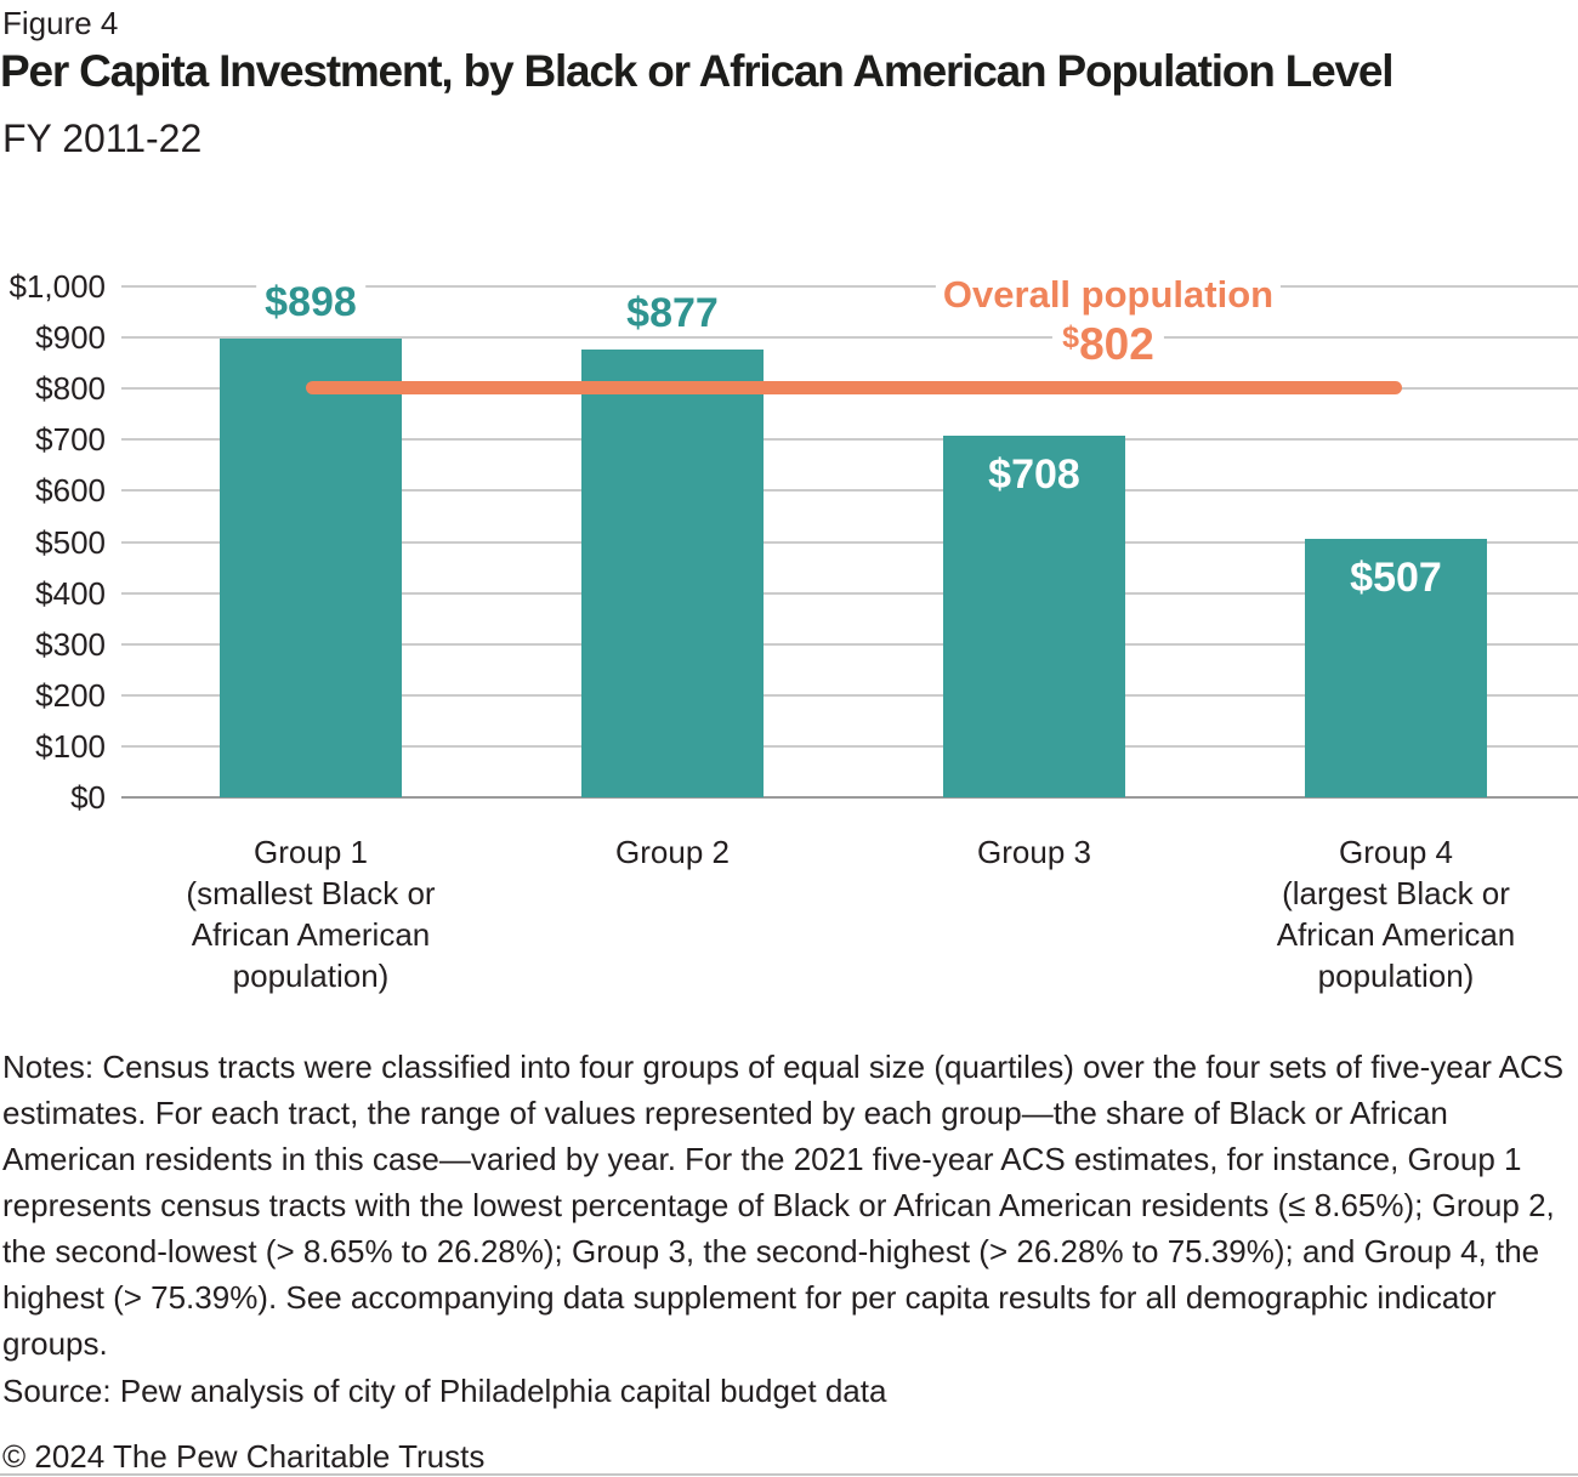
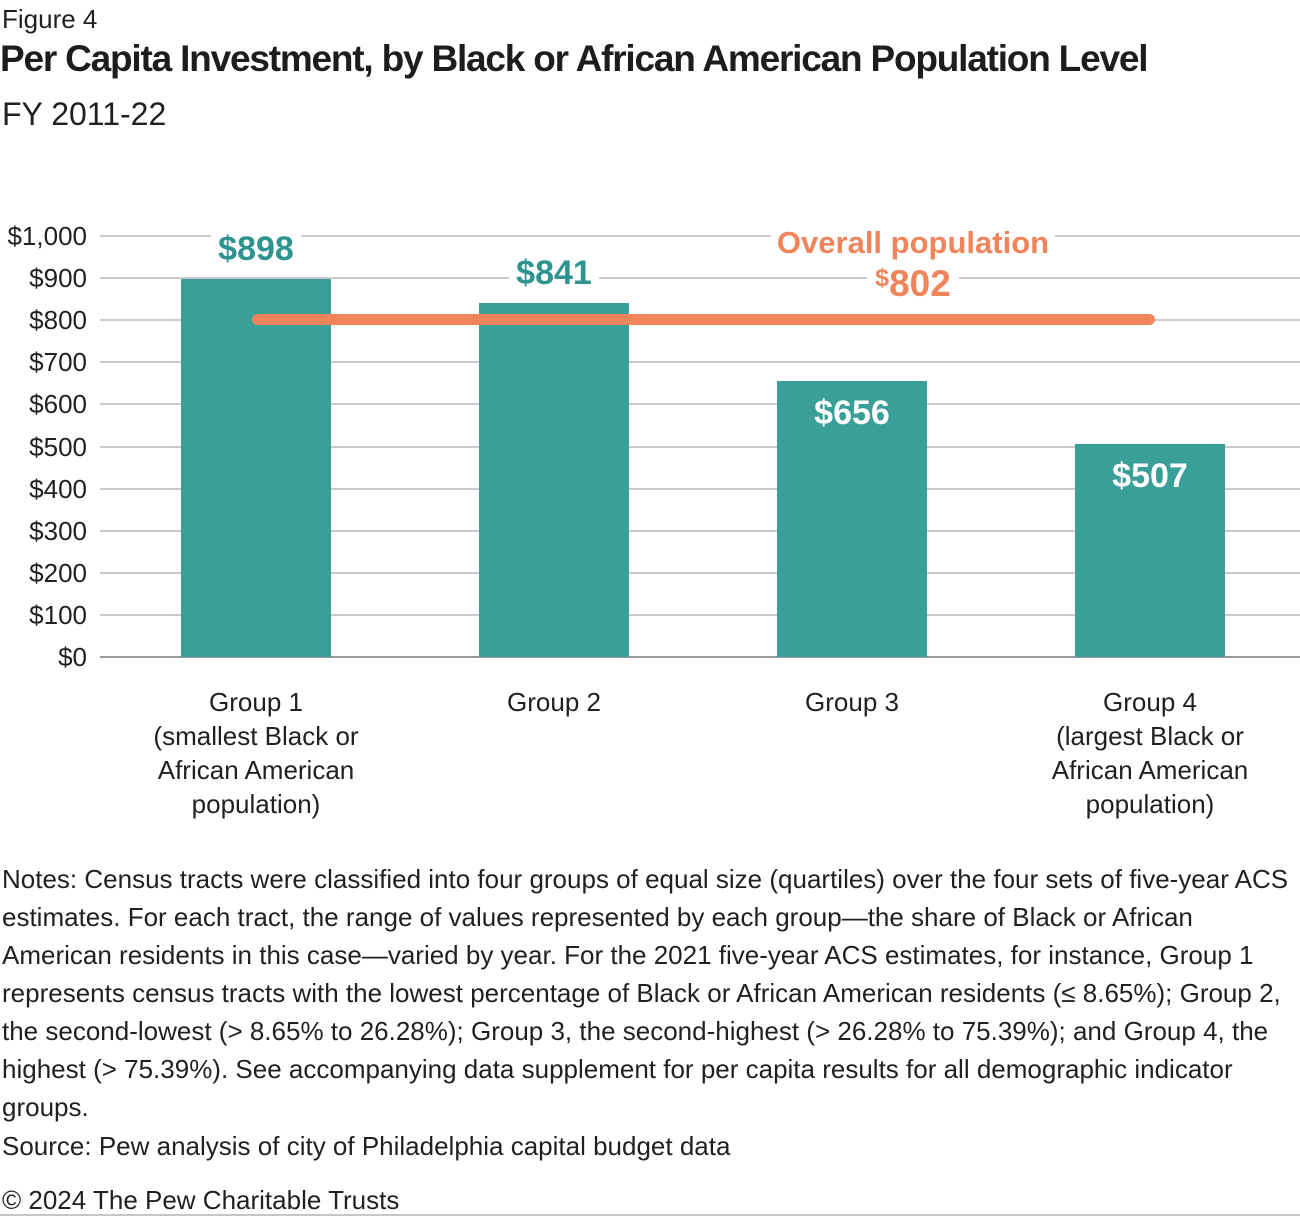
Group 2: $877 -> $841
Group 3: $708 -> $656
